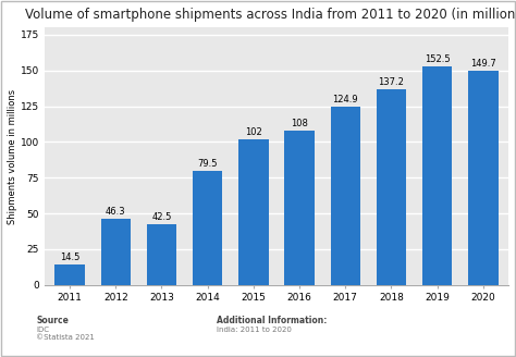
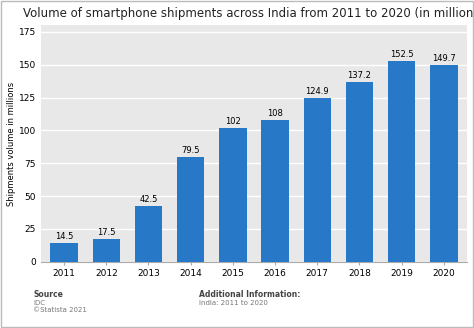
2012: 46.3 -> 17.5
